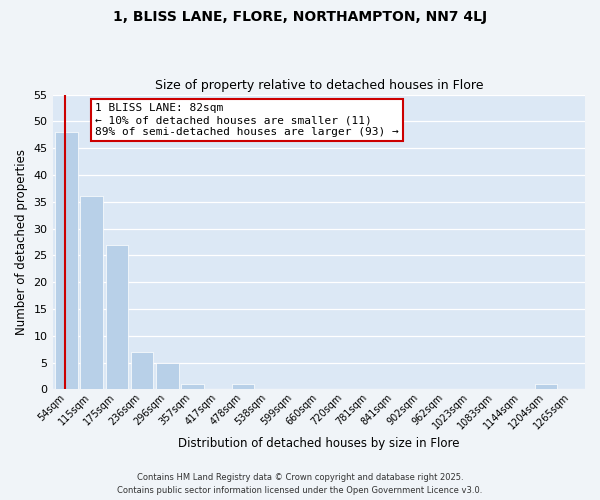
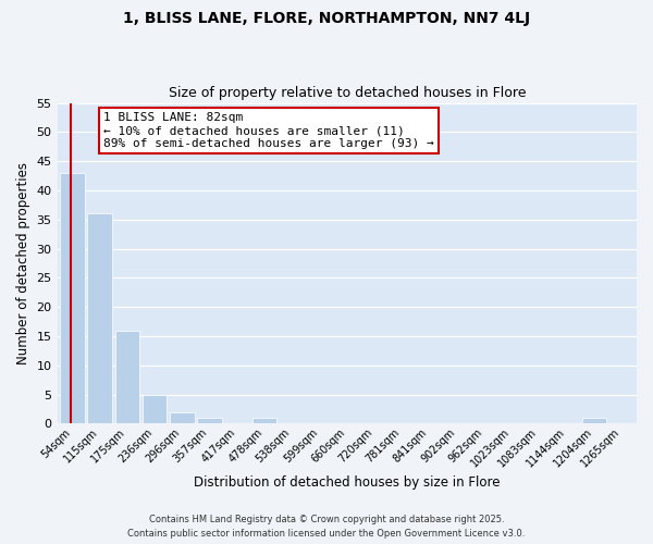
54sqm: 48 -> 43
175sqm: 27 -> 16
236sqm: 7 -> 5
296sqm: 5 -> 2
